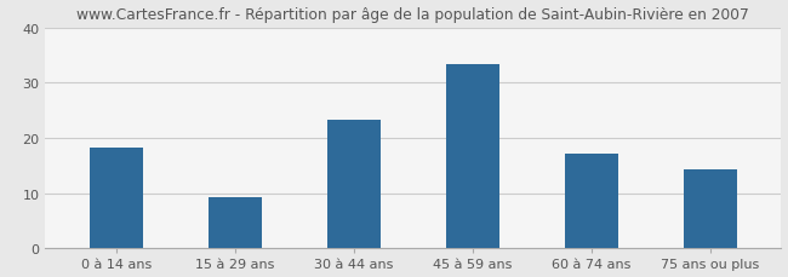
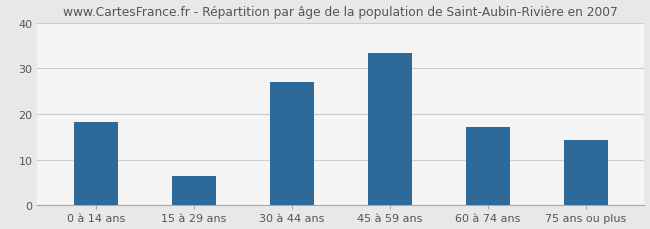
15 à 29 ans: 9.3 -> 6.5
30 à 44 ans: 23.2 -> 27.0
